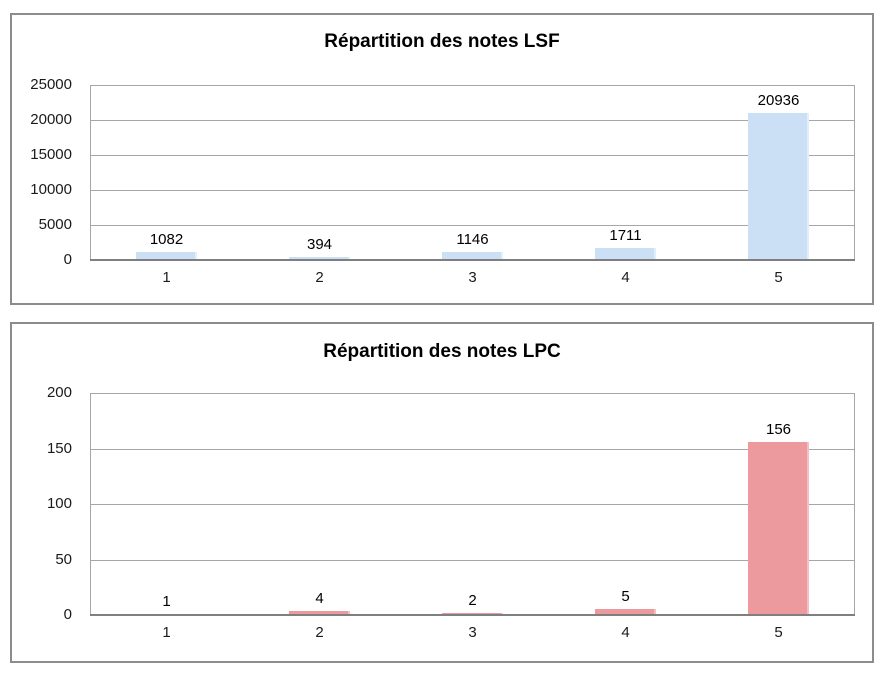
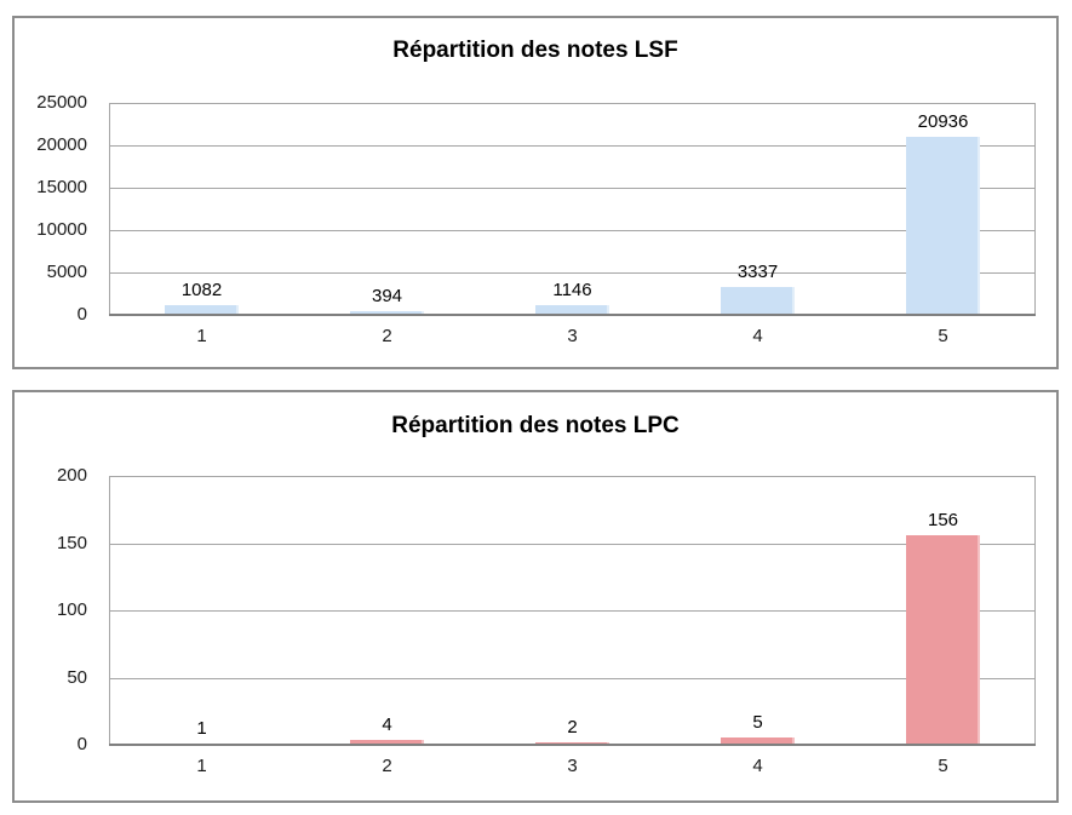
Répartition des notes LSF/4: 1711 -> 3337
